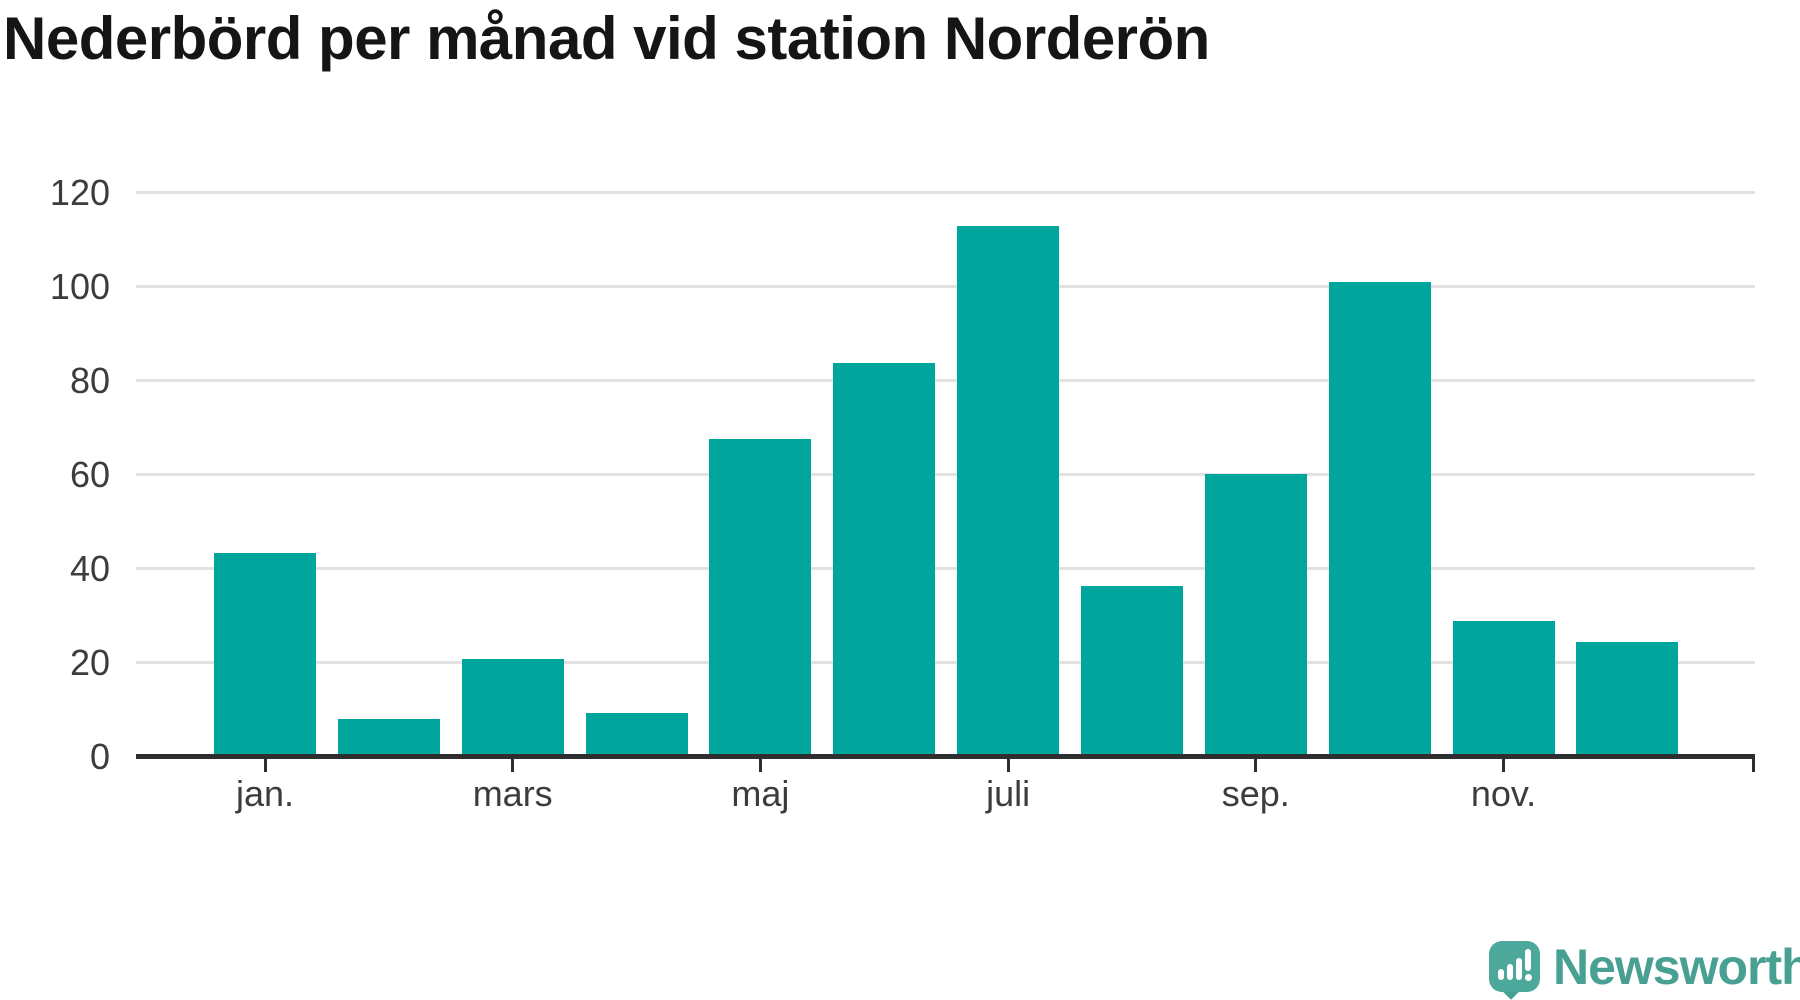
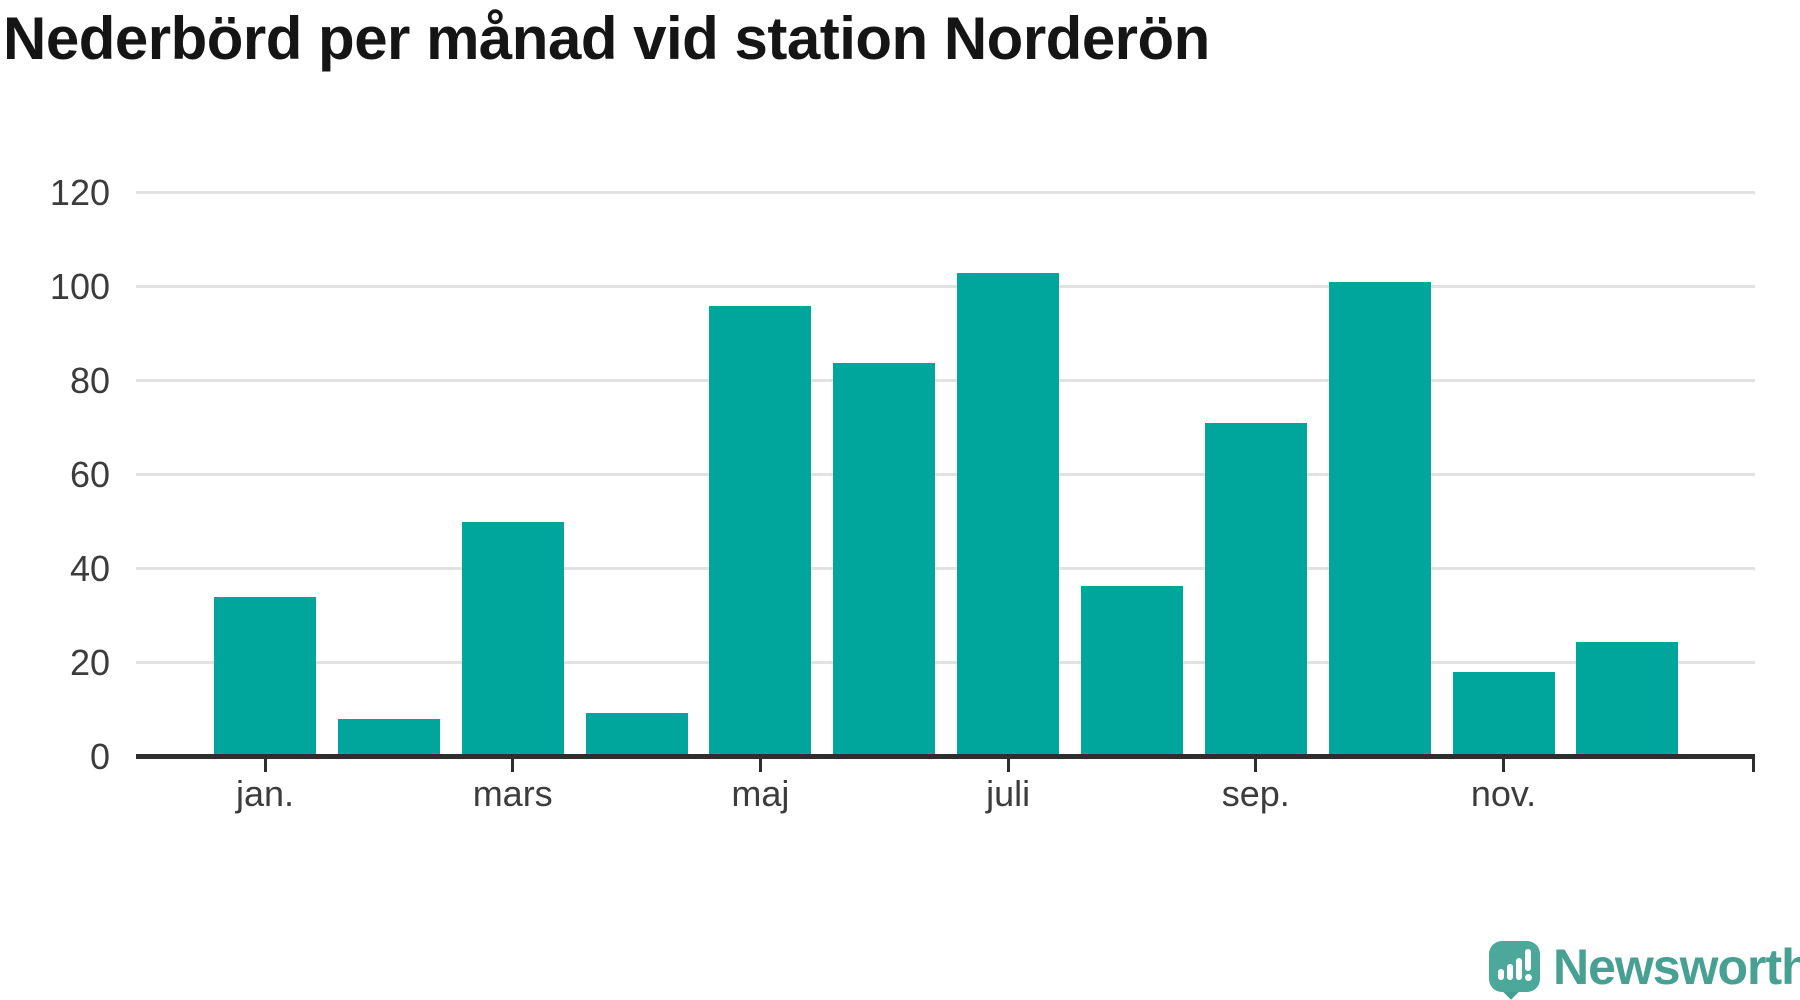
jan.: 43 -> 34
mars: 21 -> 50
maj: 68 -> 96
juli: 113 -> 103
sep.: 60 -> 71
nov.: 29 -> 18
